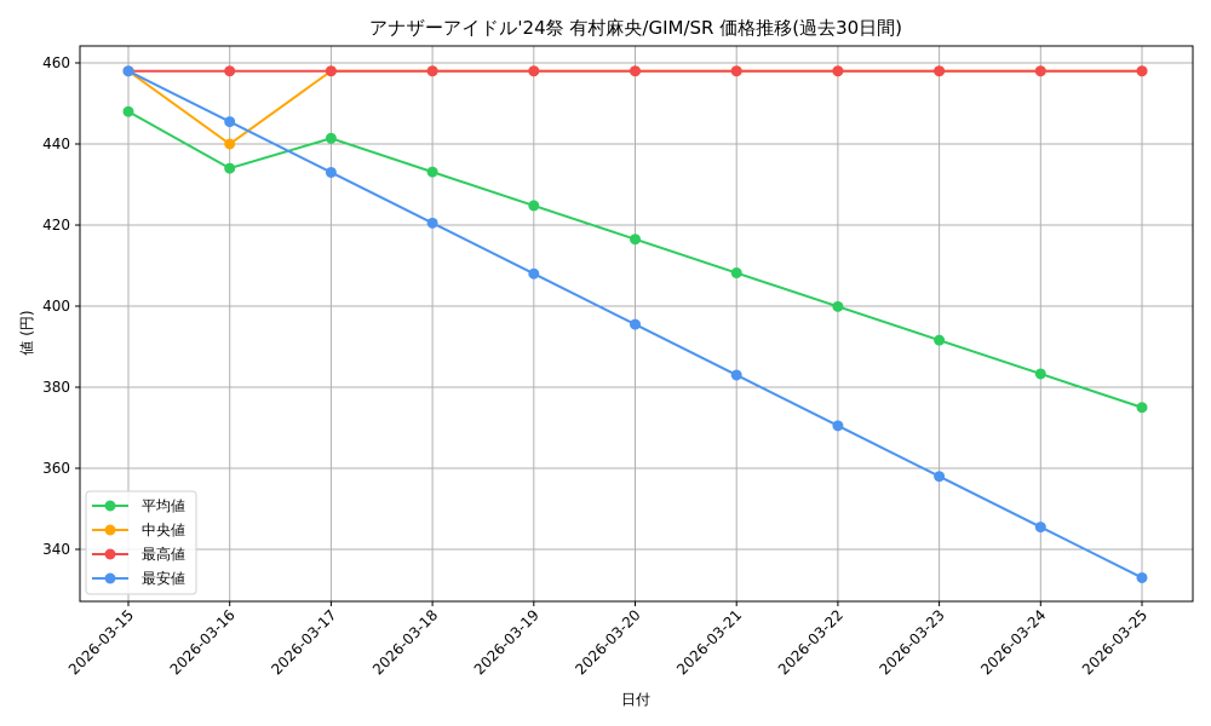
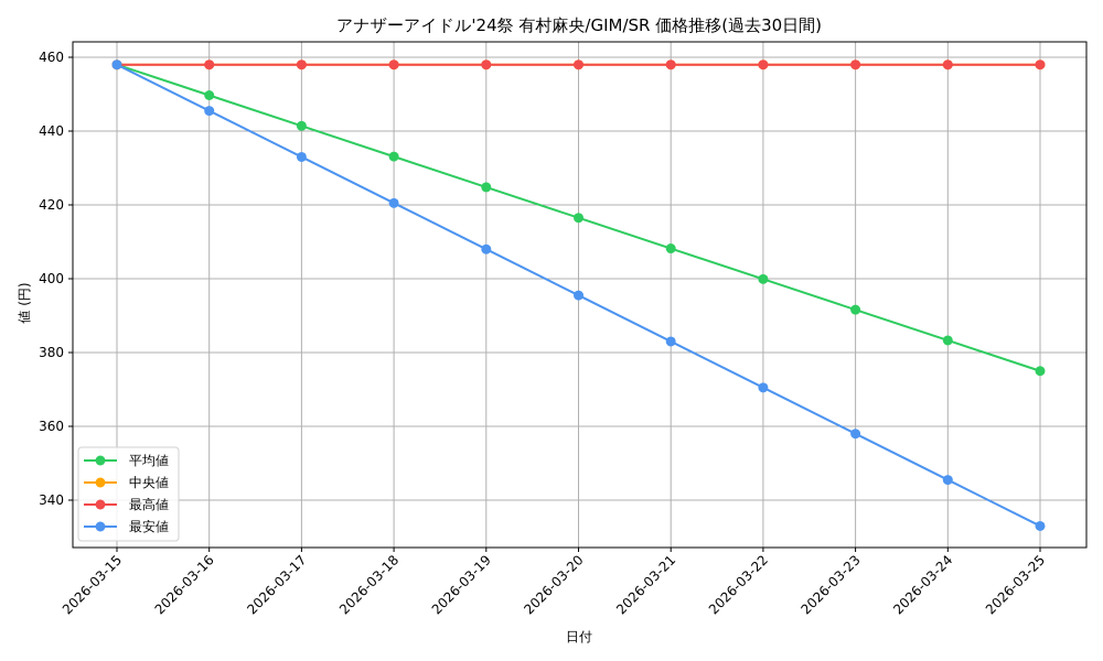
平均値/2026-03-15: 448 -> 458
平均値/2026-03-16: 434 -> 450
中央値/2026-03-16: 440 -> 458
